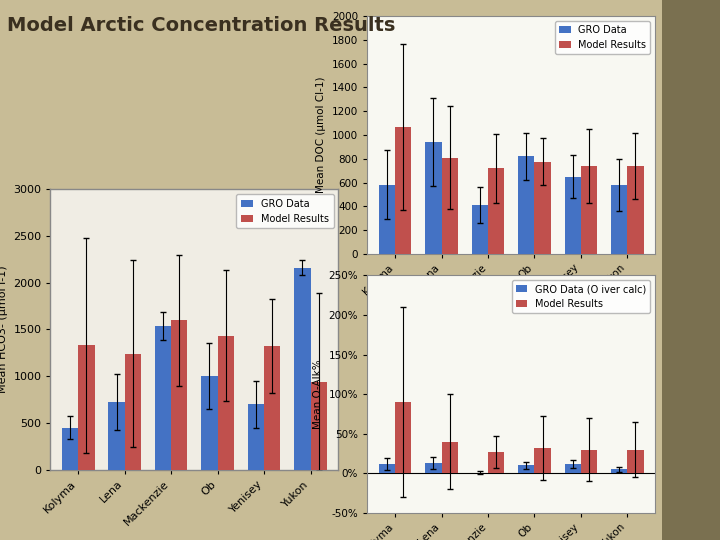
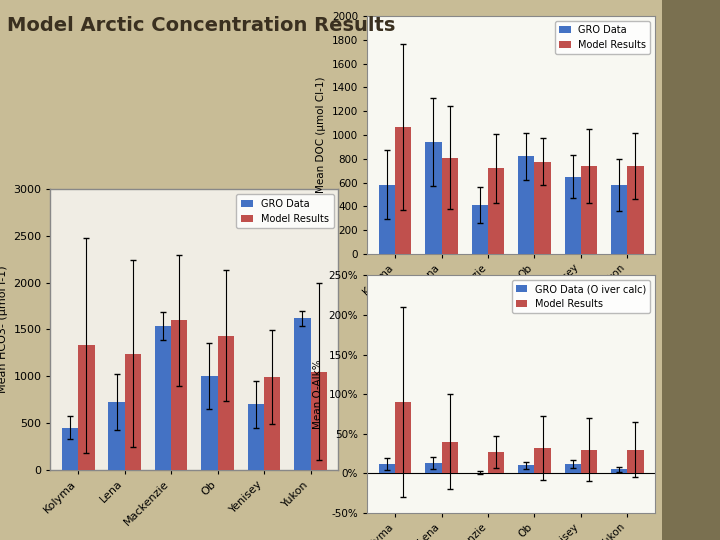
Model Results/Yenisey: 1320 -> 990
GRO Data/Yukon: 2160 -> 1620
Model Results/Yukon: 940 -> 1050
